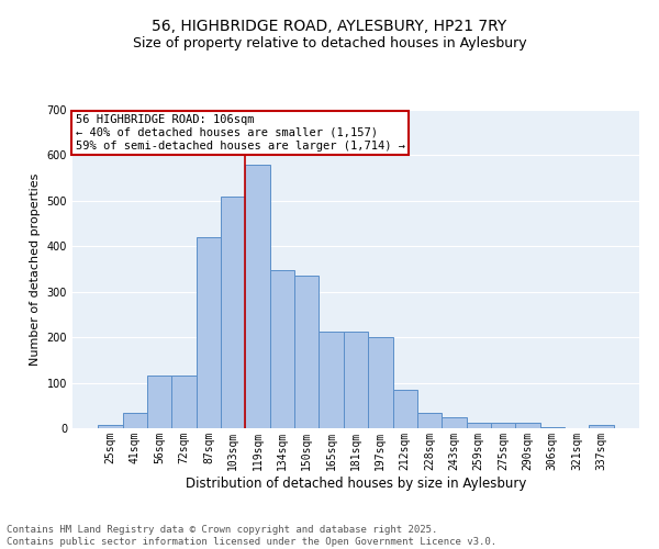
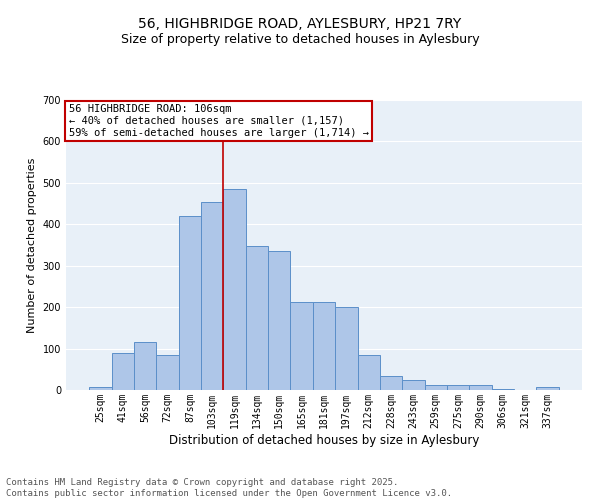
41sqm: 35 -> 90
72sqm: 115 -> 85
103sqm: 510 -> 455
119sqm: 580 -> 485
